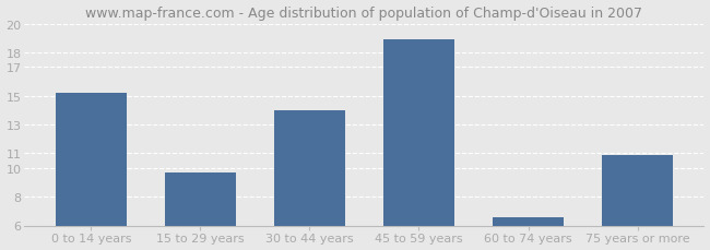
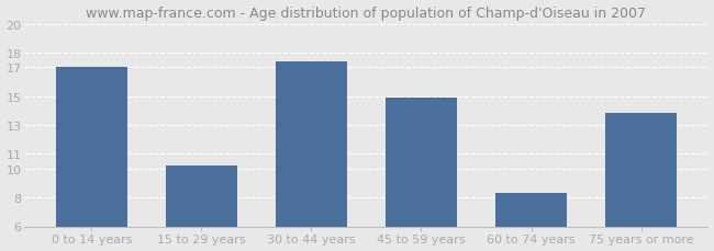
0 to 14 years: 15.2 -> 17.0
15 to 29 years: 9.7 -> 10.2
30 to 44 years: 14.0 -> 17.4
45 to 59 years: 18.9 -> 14.9
60 to 74 years: 6.6 -> 8.3
75 years or more: 10.9 -> 13.8
